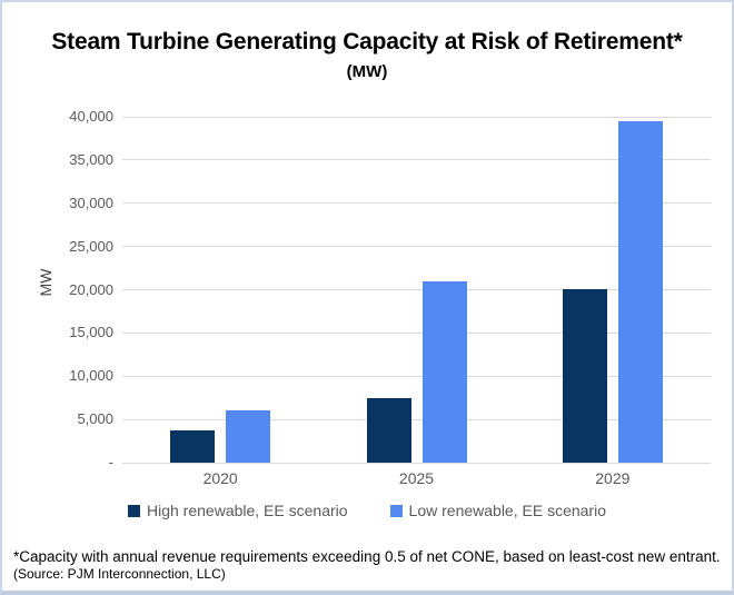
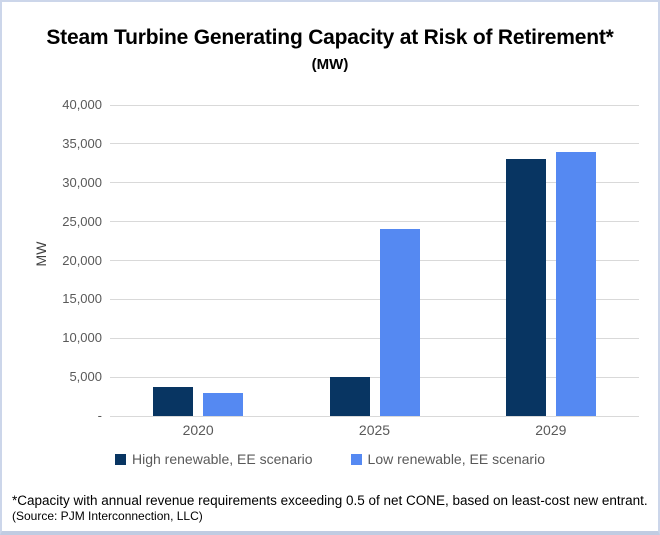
Low renewable, EE scenario/2020: 6000 -> 3000
High renewable, EE scenario/2025: 8000 -> 5000
Low renewable, EE scenario/2025: 21000 -> 24000
High renewable, EE scenario/2029: 20000 -> 33000
Low renewable, EE scenario/2029: 40000 -> 34000
